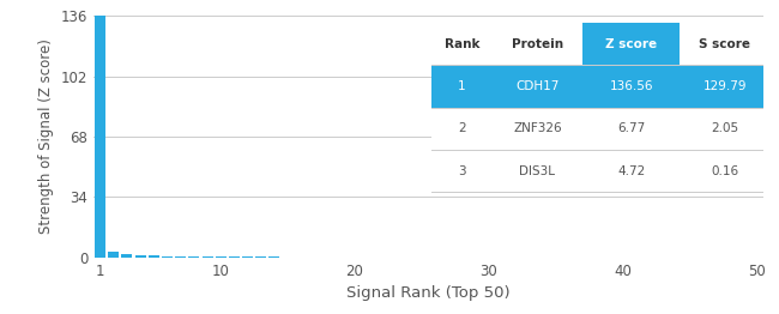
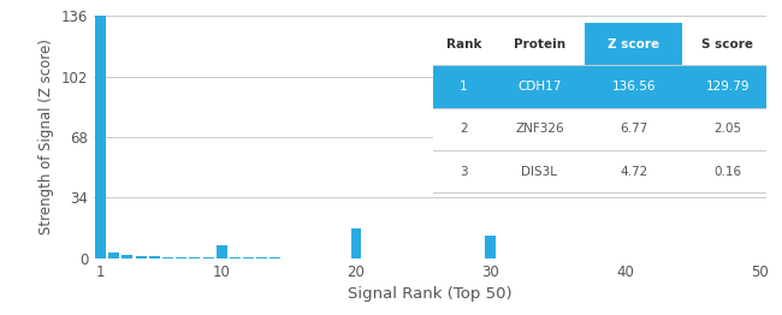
10: 0 -> 7
20: 0 -> 17
30: 0 -> 13
